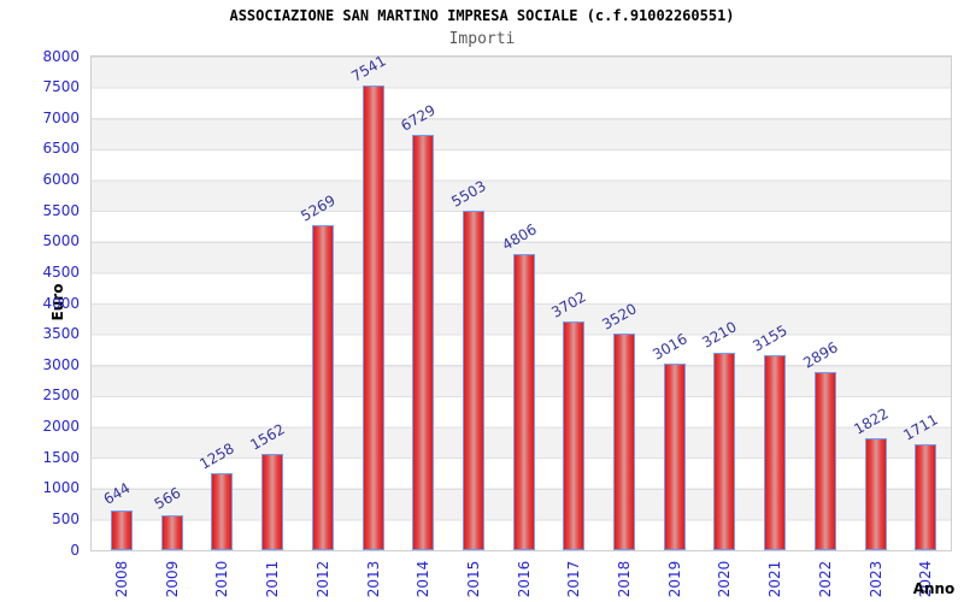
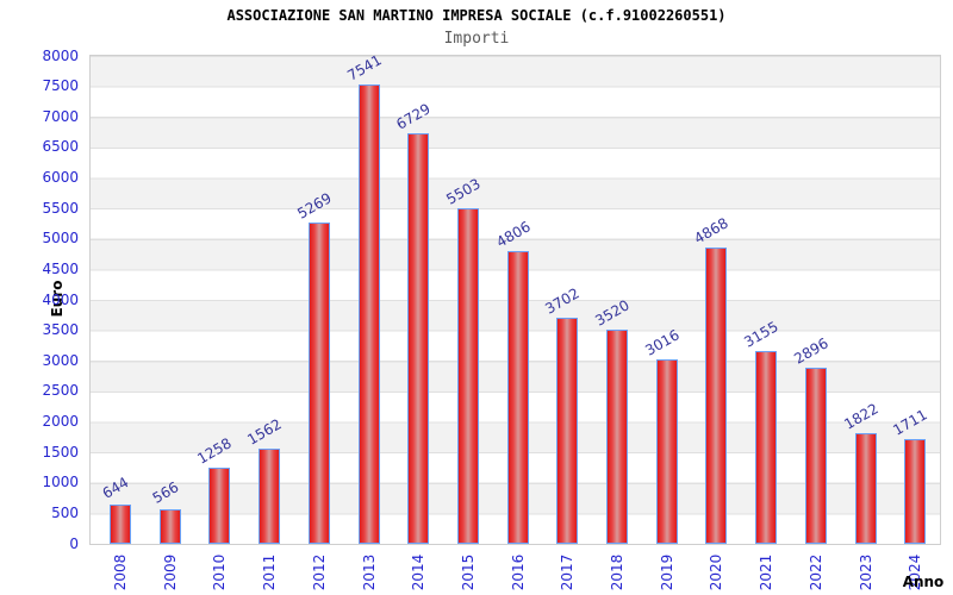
2020: 3210 -> 4868
